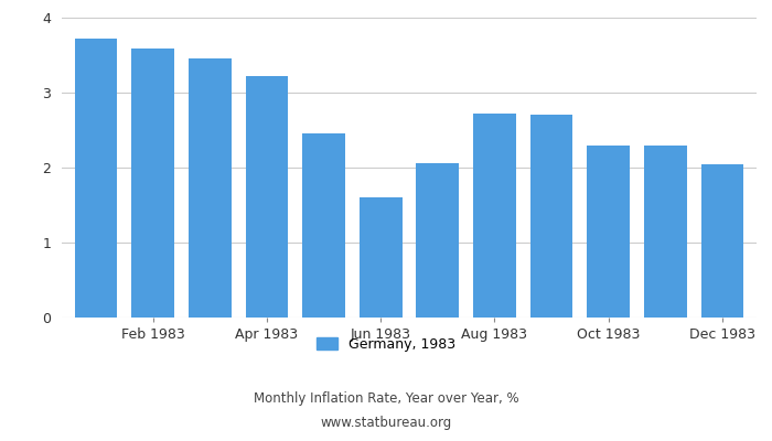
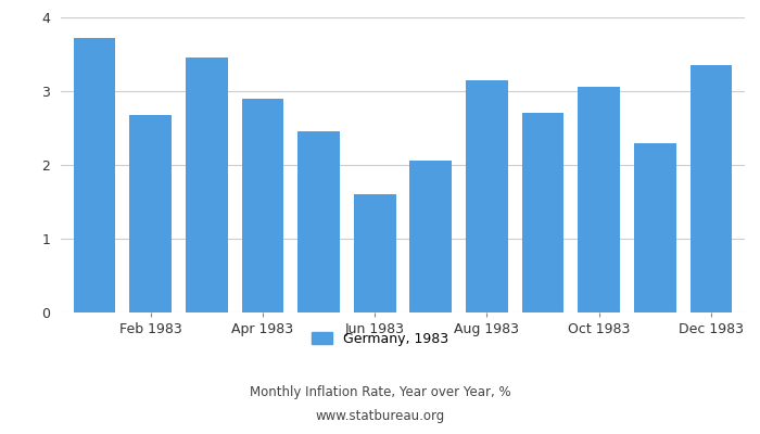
Feb 1983: 3.59 -> 2.68
Apr 1983: 3.22 -> 2.90
Aug 1983: 2.72 -> 3.14
Oct 1983: 2.30 -> 3.06
Dec 1983: 2.04 -> 3.36
